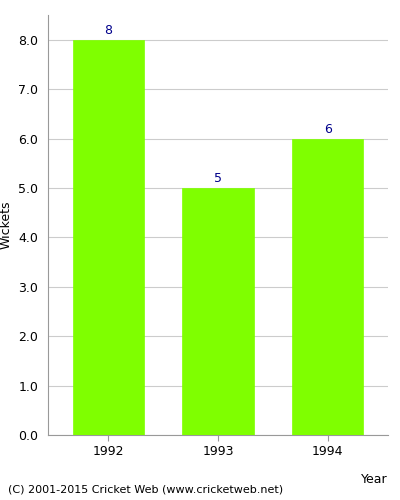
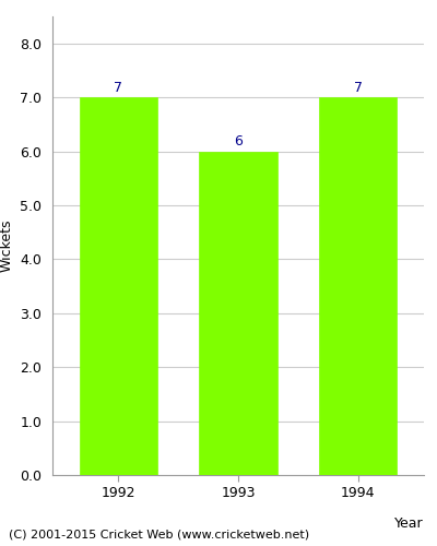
1992: 8 -> 7
1993: 5 -> 6
1994: 6 -> 7
